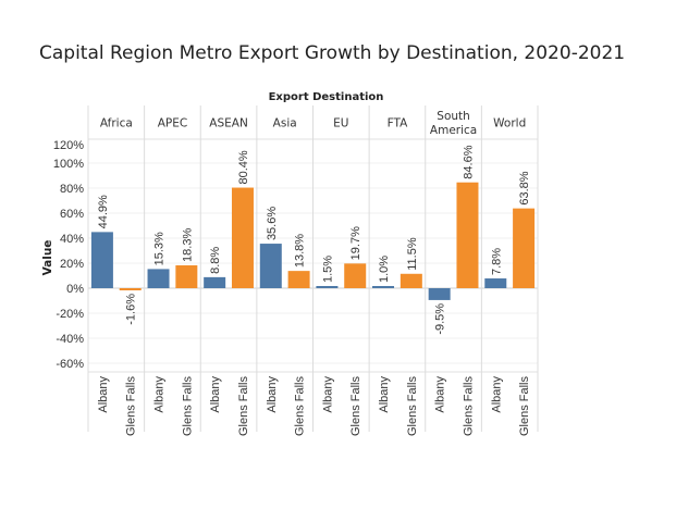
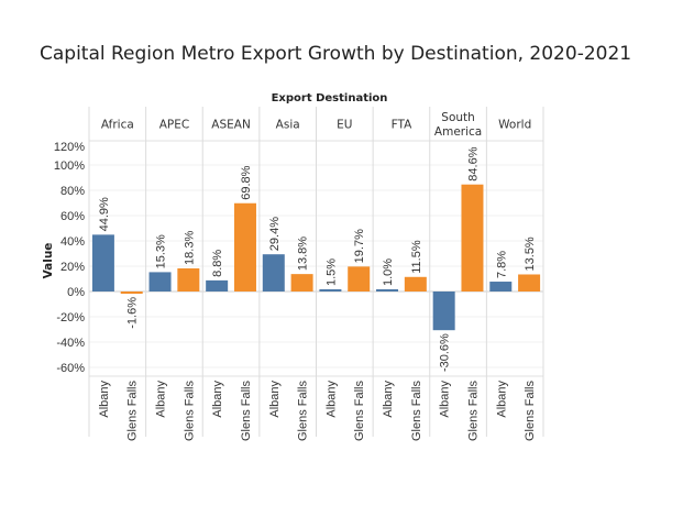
Glens Falls/ASEAN: 80.4% -> 69.8%
Albany/Asia: 35.6% -> 29.4%
Albany/South America: -9.5% -> -30.6%
Glens Falls/World: 63.8% -> 13.5%
